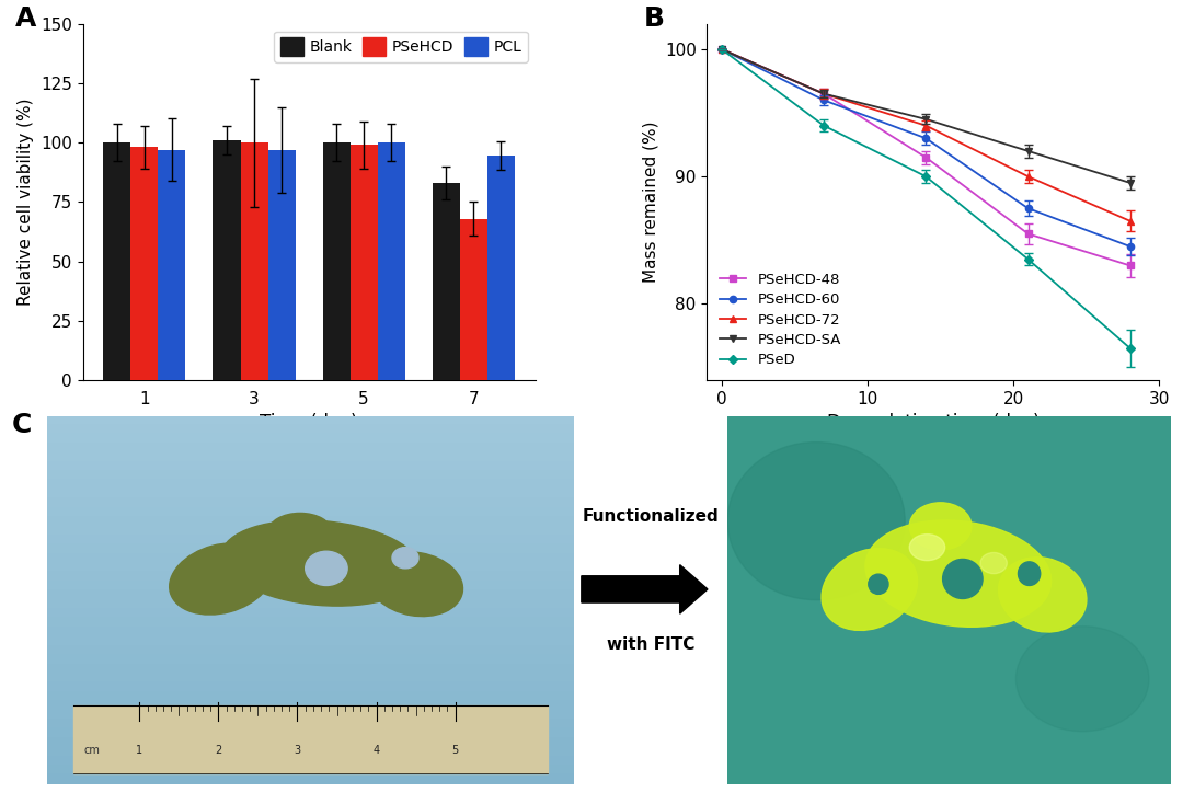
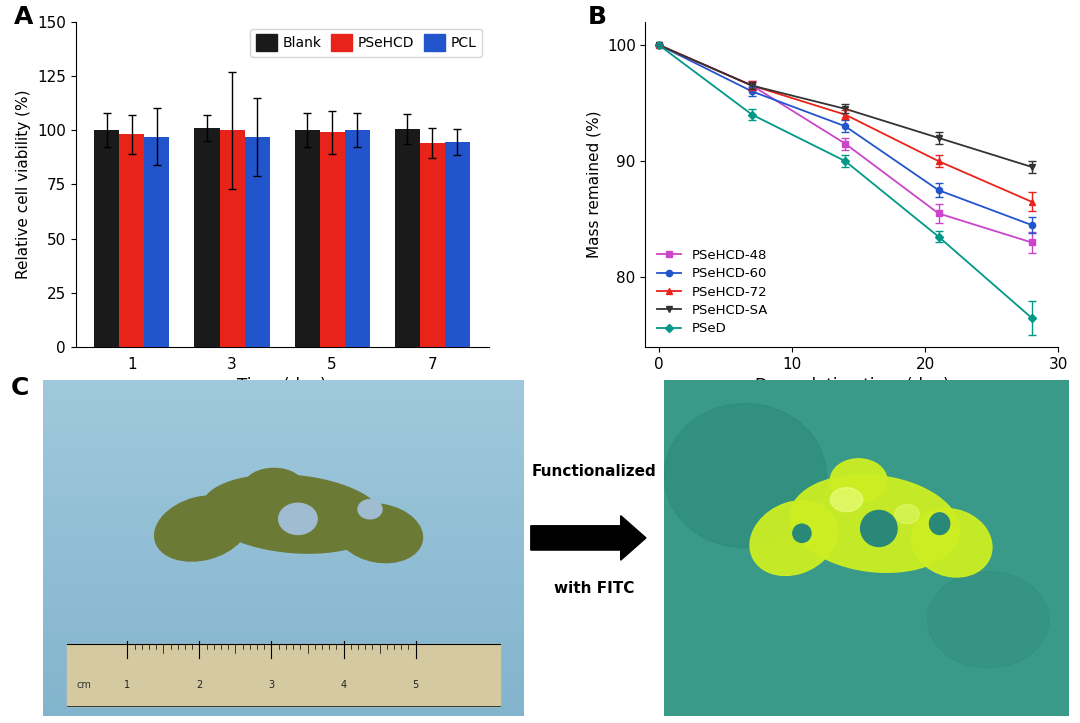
Blank/7: 83.0 -> 100.5
PSeHCD/7: 68 -> 94
